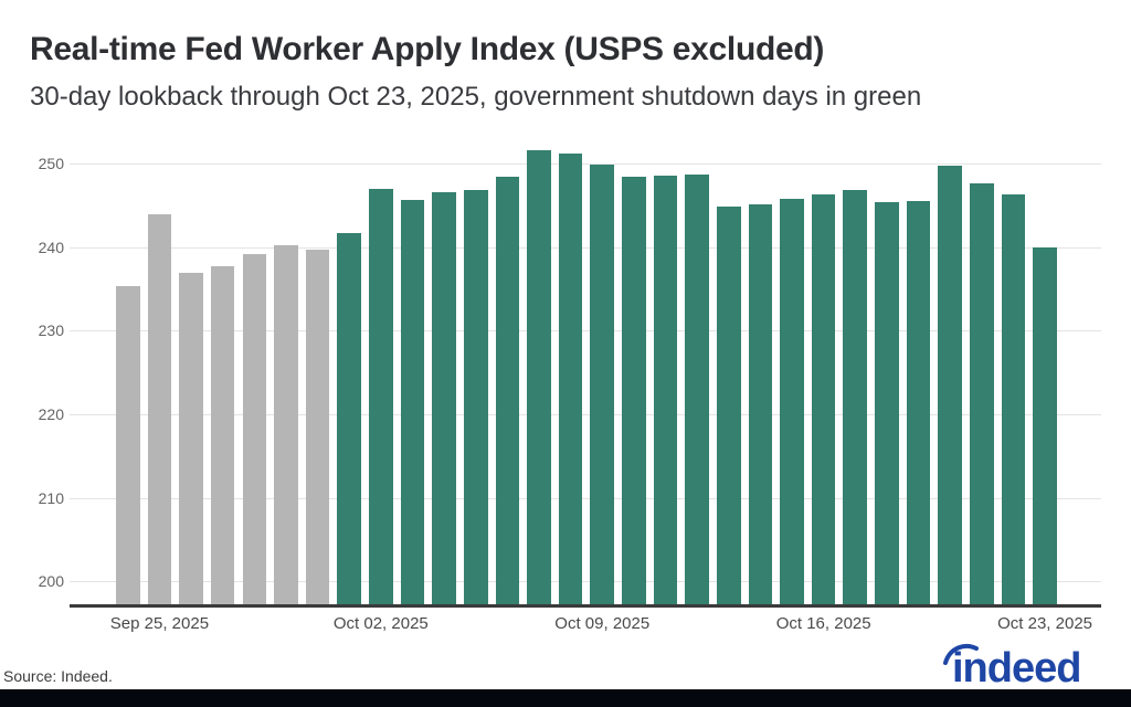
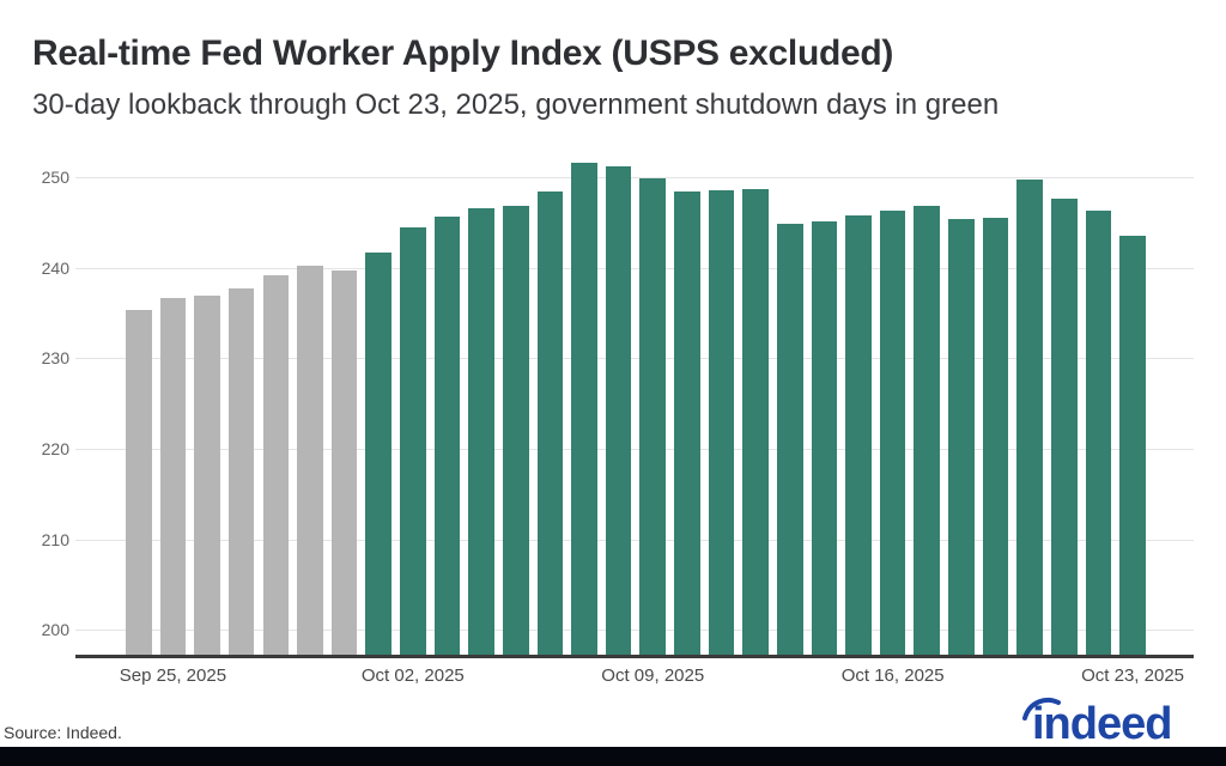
Sep 25, 2025: 244 -> 237
Oct 02, 2025: 247 -> 244
Oct 23, 2025: 240 -> 244
